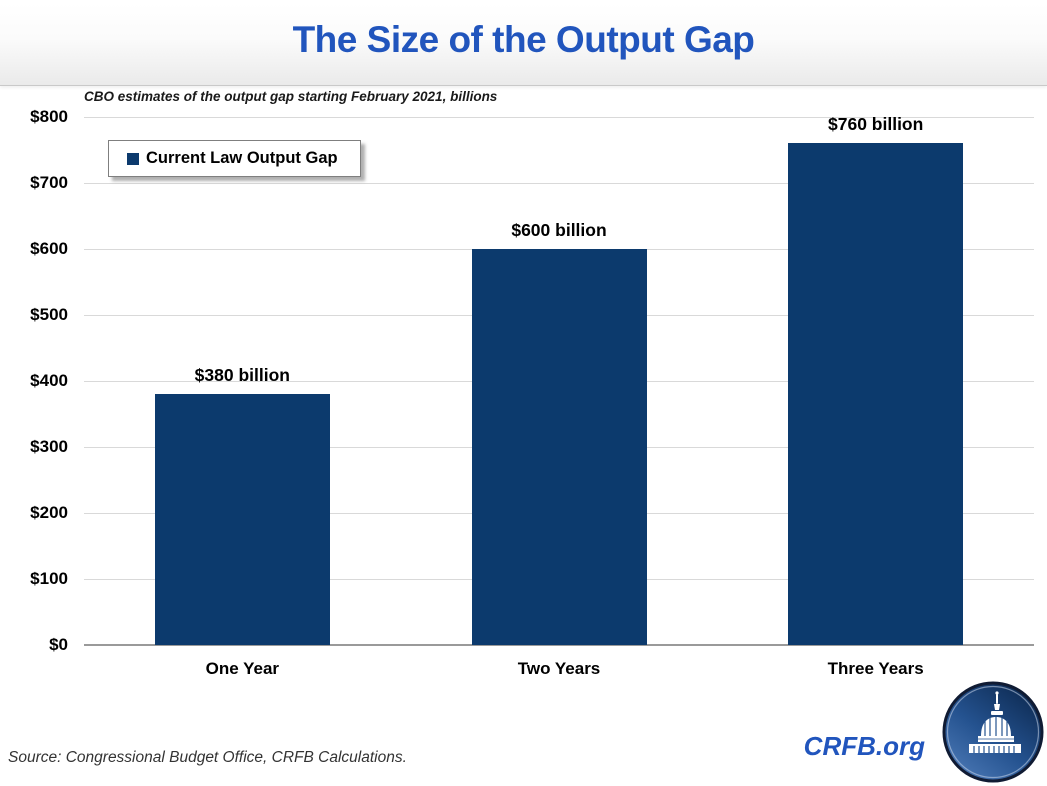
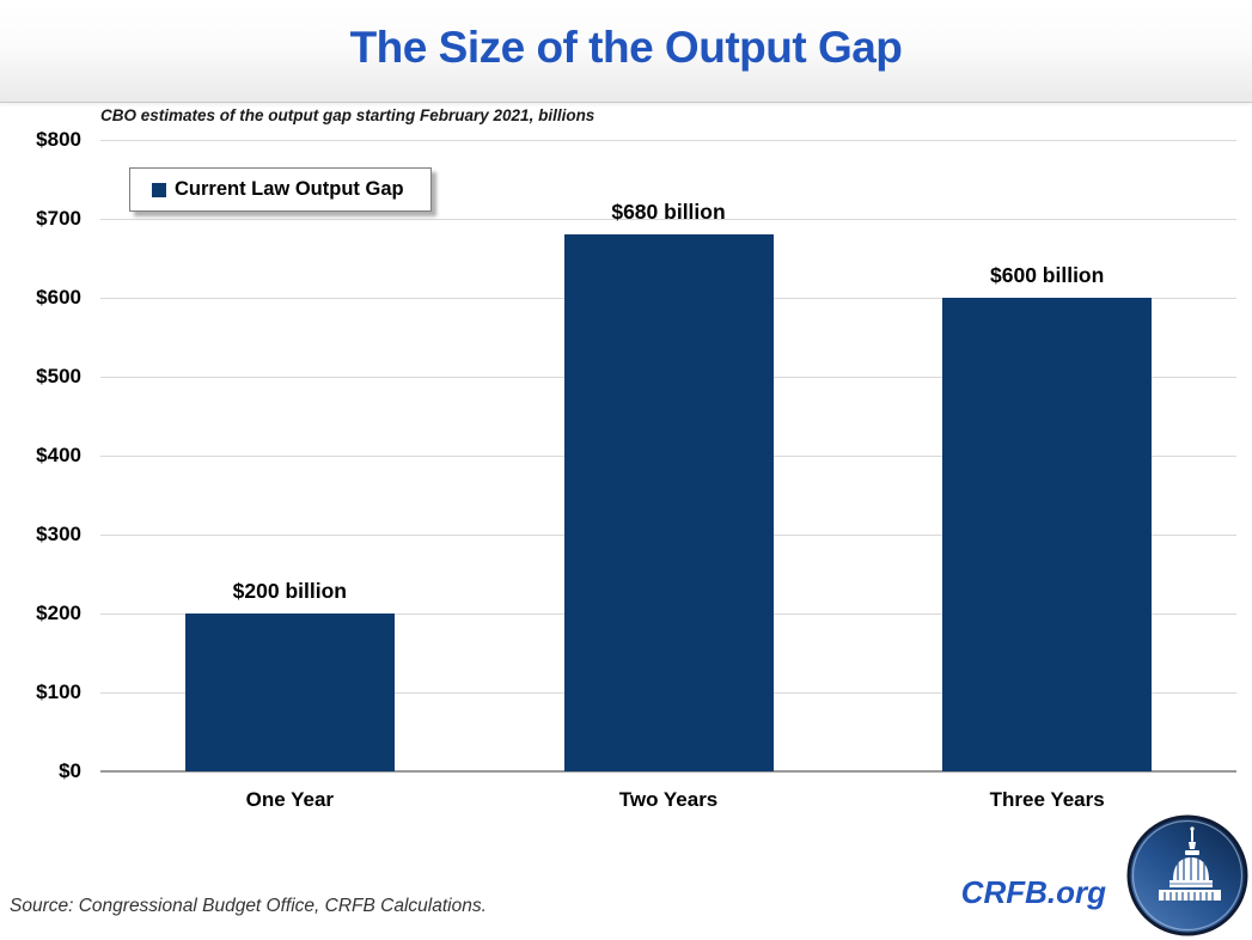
One Year: $380 -> $200
Two Years: $600 -> $680
Three Years: $760 -> $600
